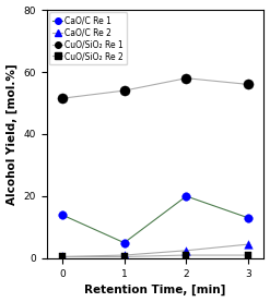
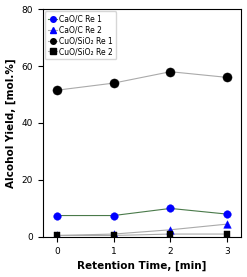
CaO/C Re 1/0: 14.0 -> 7.5
CaO/C Re 1/1: 5.0 -> 7.5
CaO/C Re 1/2: 20.0 -> 10.0
CaO/C Re 1/3: 13.0 -> 8.0
